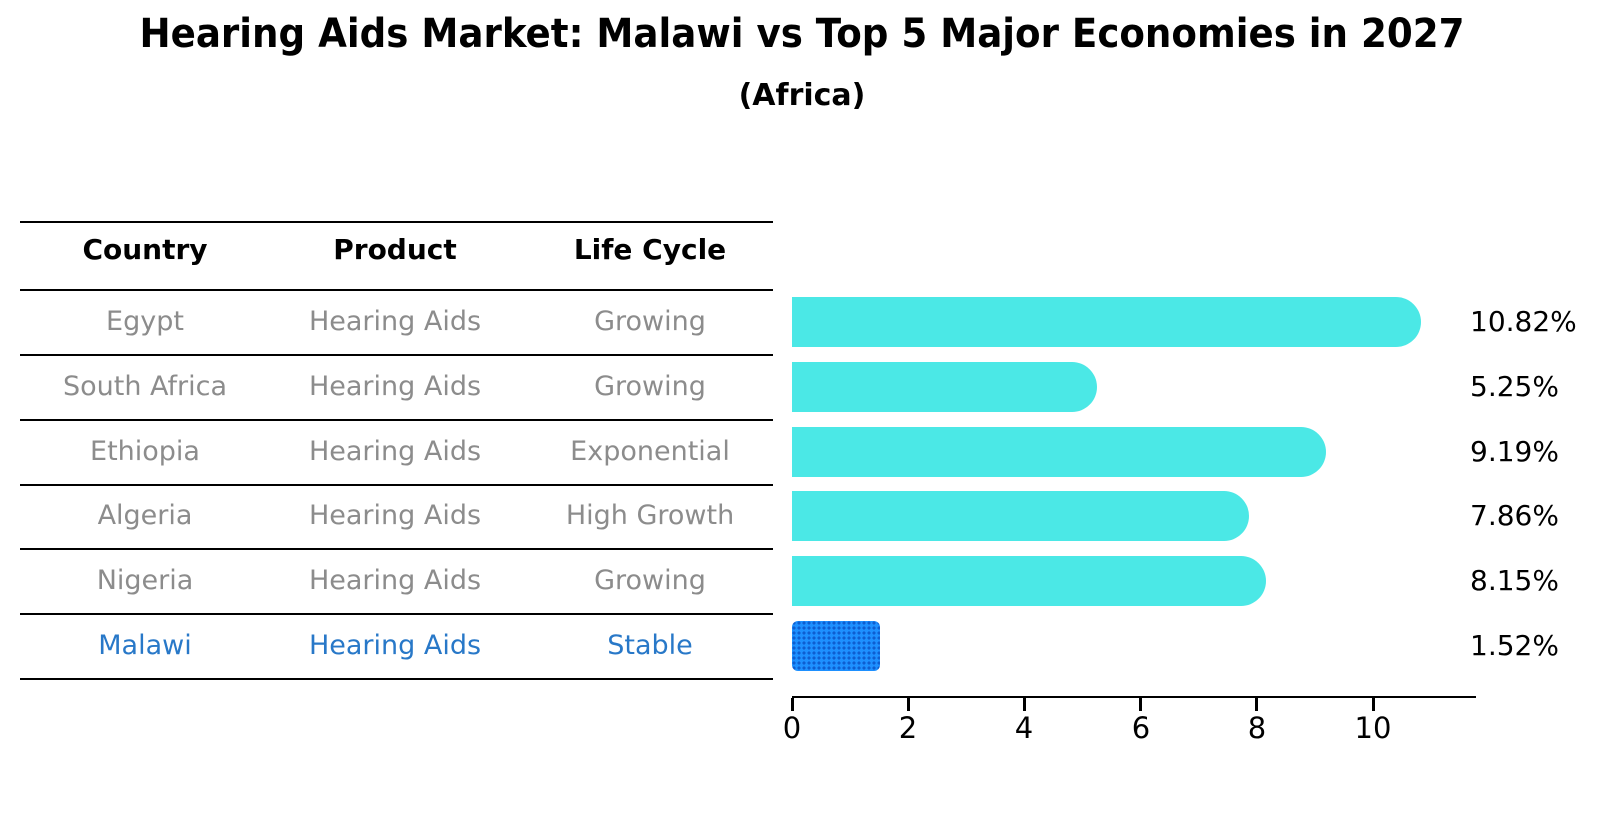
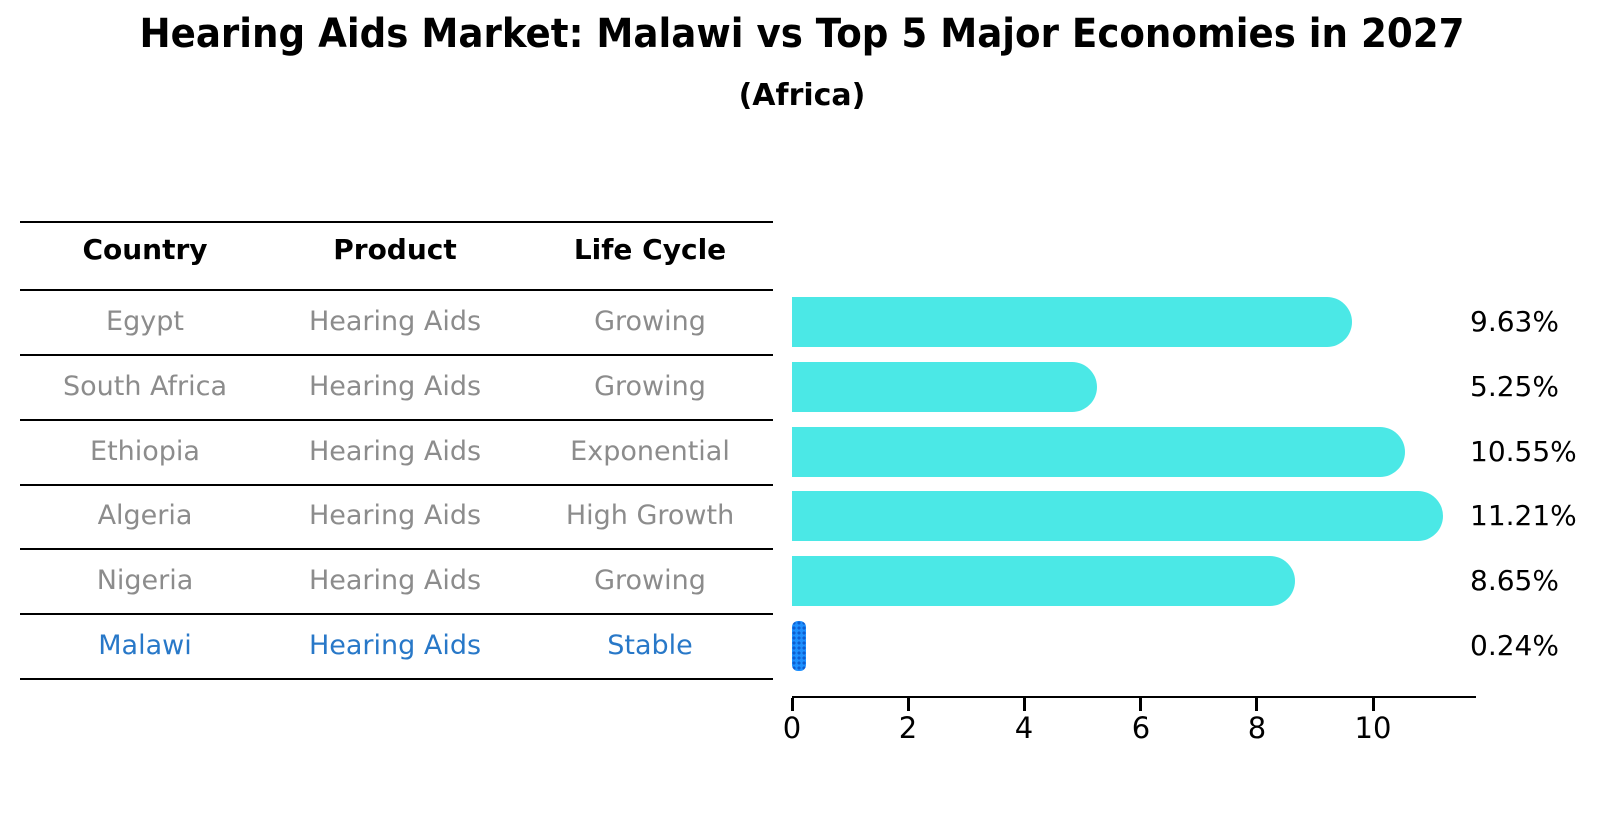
Egypt: 10.82% -> 9.63%
Ethiopia: 9.19% -> 10.55%
Algeria: 7.86% -> 11.21%
Nigeria: 8.15% -> 8.65%
Malawi: 1.52% -> 0.24%
